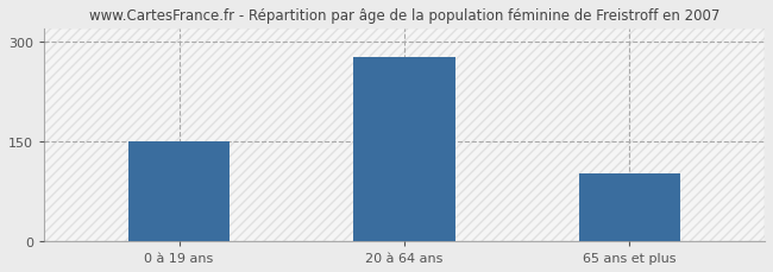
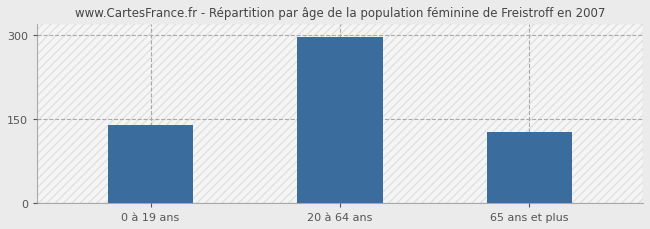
0 à 19 ans: 150 -> 140
20 à 64 ans: 278 -> 297
65 ans et plus: 102 -> 128
